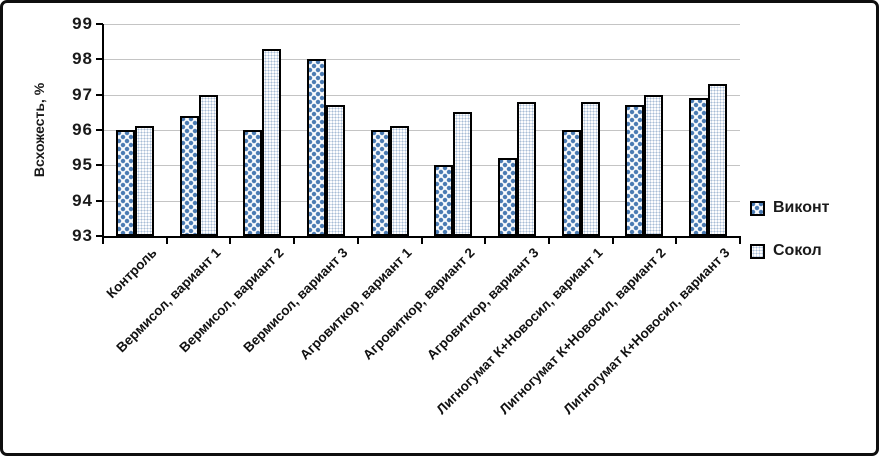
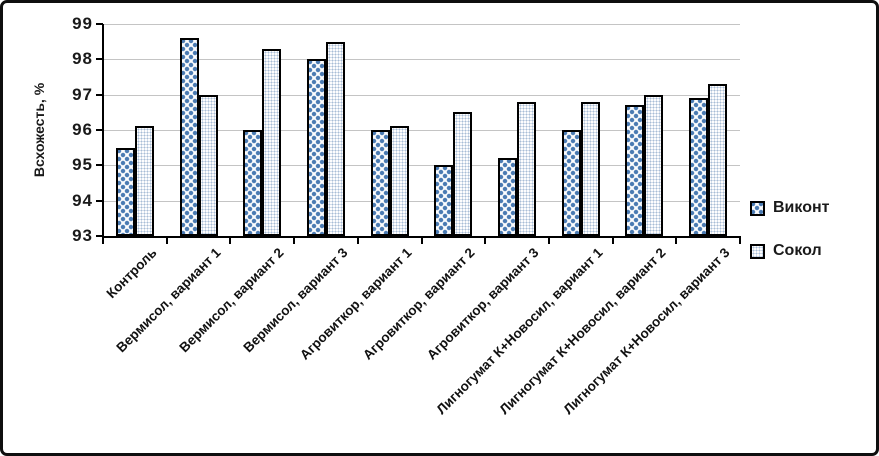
Виконт/Контроль: 96.0 -> 95.5
Виконт/Вермисол, вариант 1: 96.4 -> 98.6
Сокол/Вермисол, вариант 3: 96.7 -> 98.5
